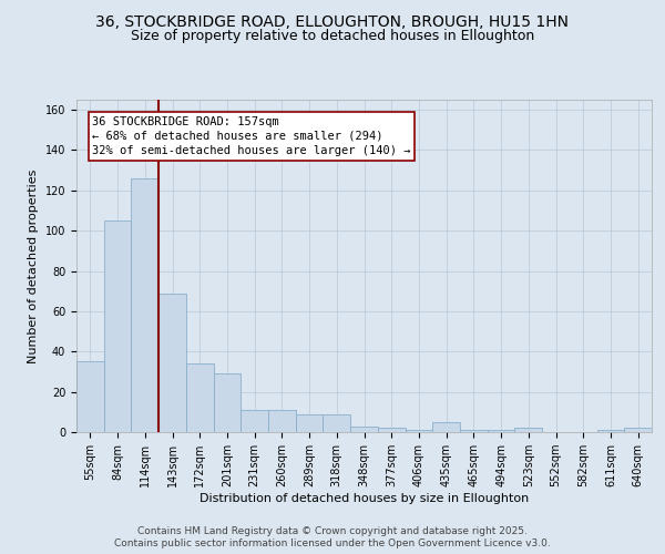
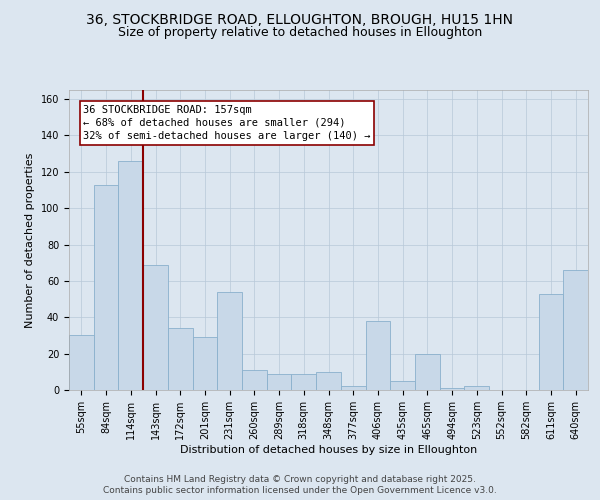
55sqm: 35 -> 30
84sqm: 105 -> 113
231sqm: 11 -> 54
348sqm: 3 -> 10
406sqm: 1 -> 38
465sqm: 1 -> 20
611sqm: 1 -> 53
640sqm: 2 -> 66
